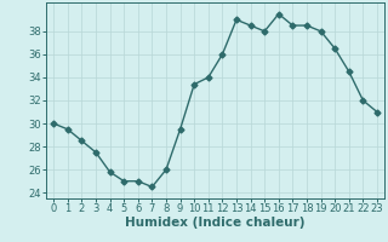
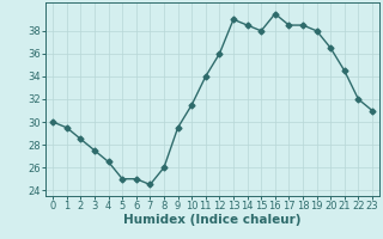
4: 25.8 -> 26.5
10: 33.4 -> 31.5
